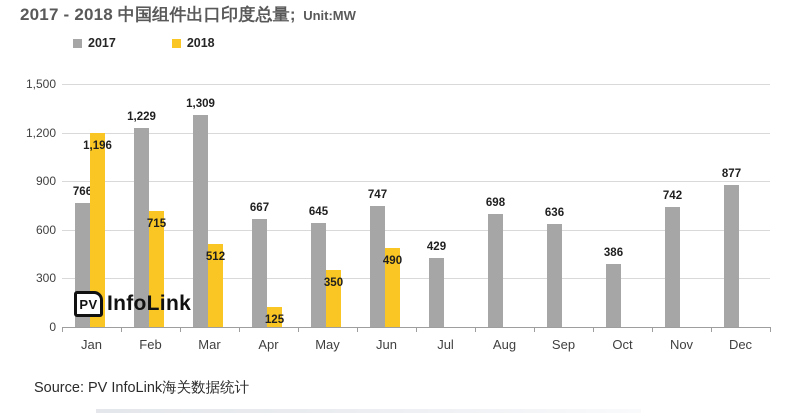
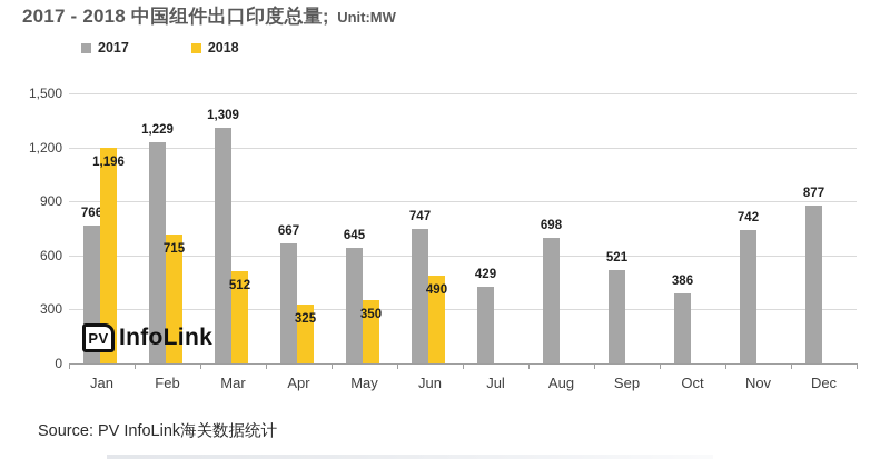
2018/Apr: 125 -> 325
2017/Sep: 636 -> 521
